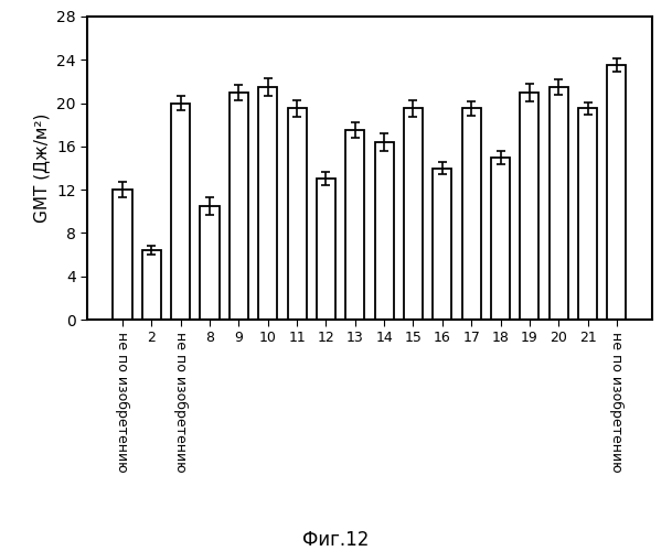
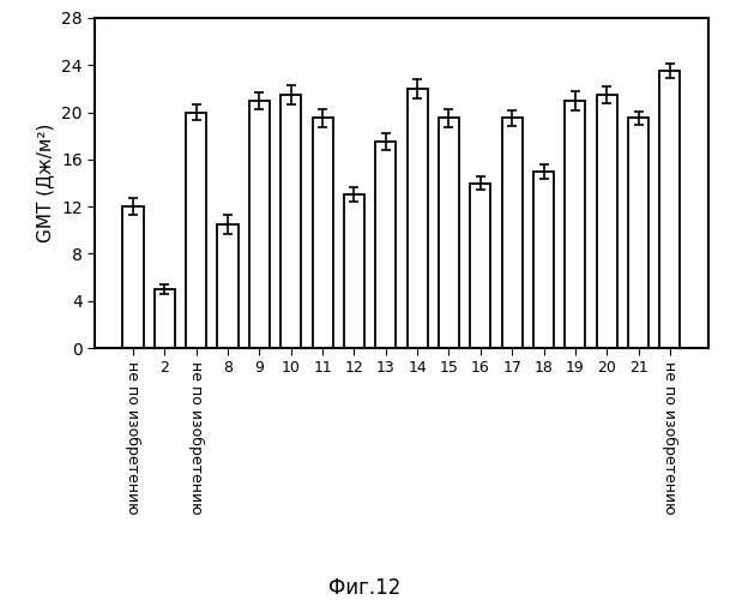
2: 6.4 -> 5.0
14: 16.4 -> 22.0
